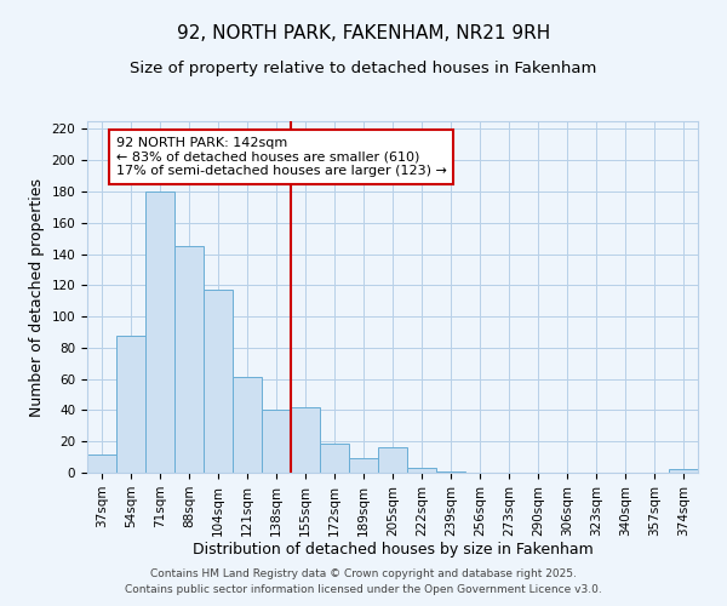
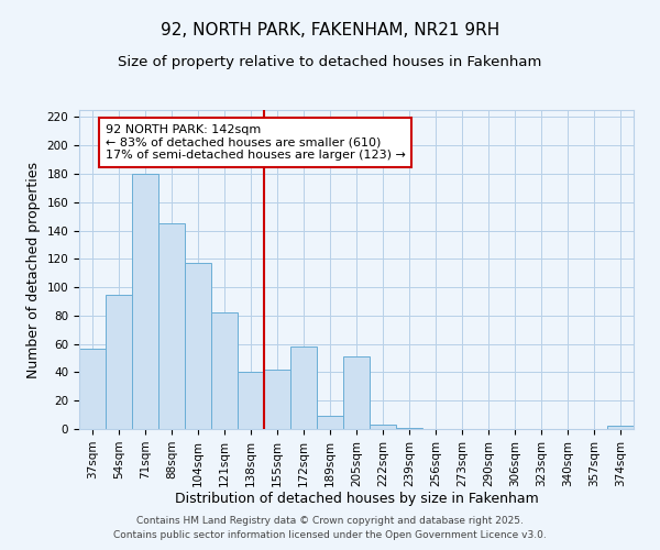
37sqm: 12 -> 57
54sqm: 88 -> 95
121sqm: 61 -> 82
172sqm: 19 -> 58
205sqm: 16 -> 51
